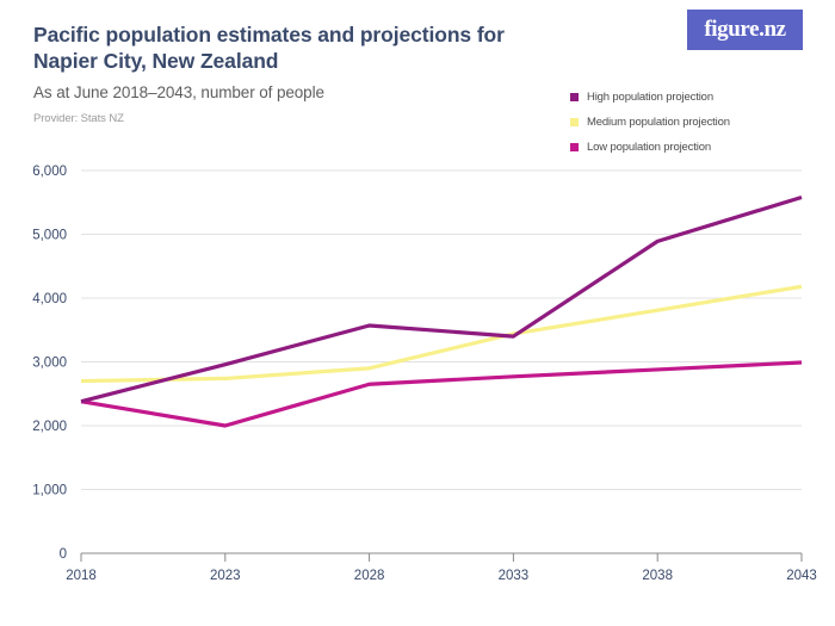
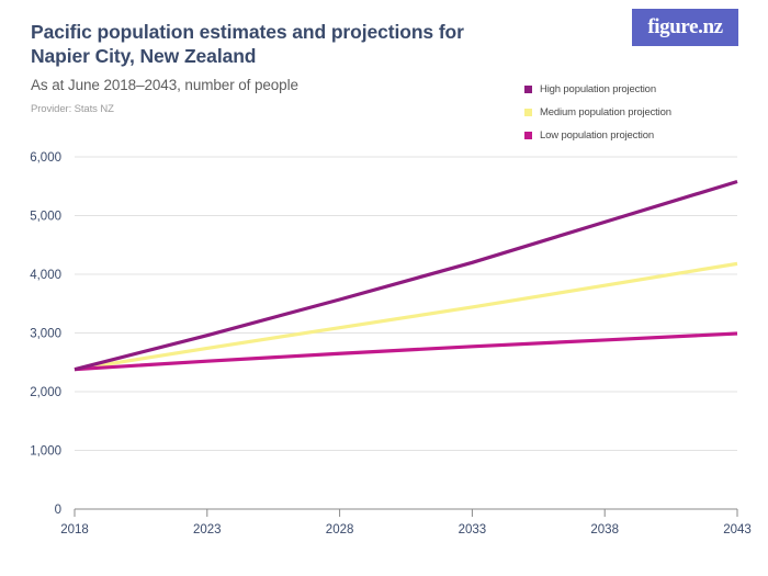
Medium population projection/2018: 2700 -> 2400
Low population projection/2023: 2000 -> 2500
Medium population projection/2028: 2900 -> 3100
High population projection/2033: 3400 -> 4200
